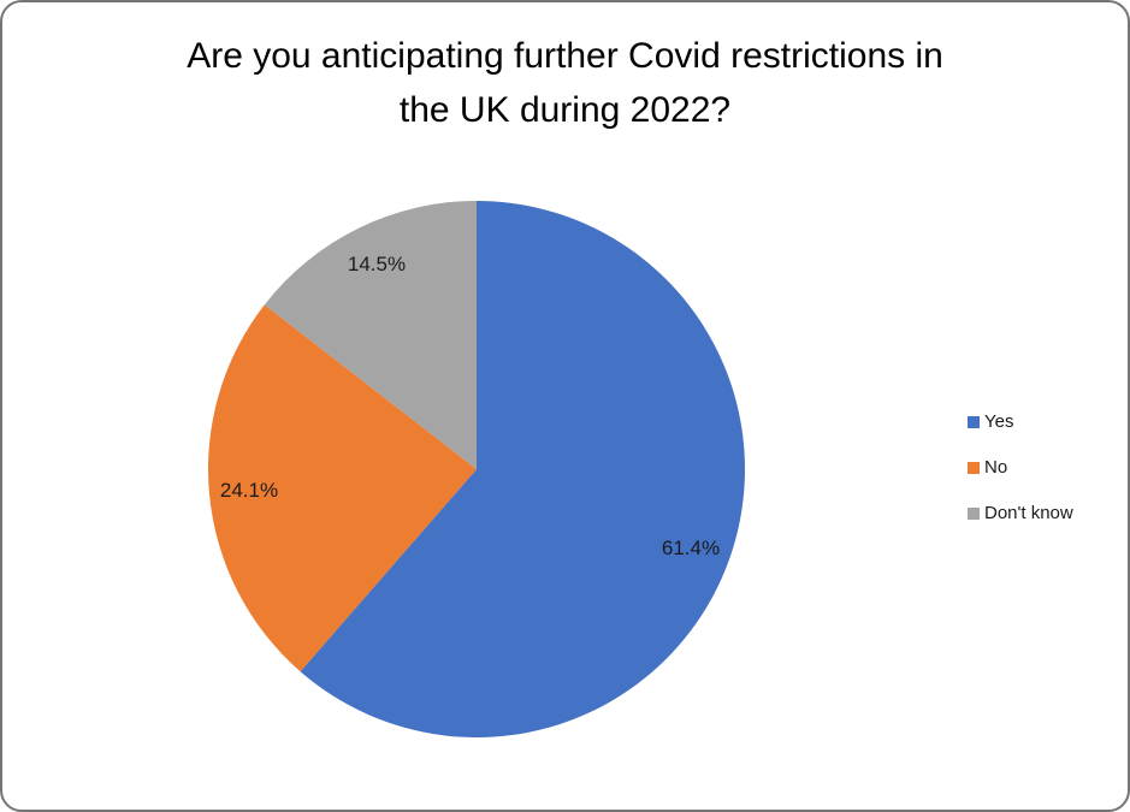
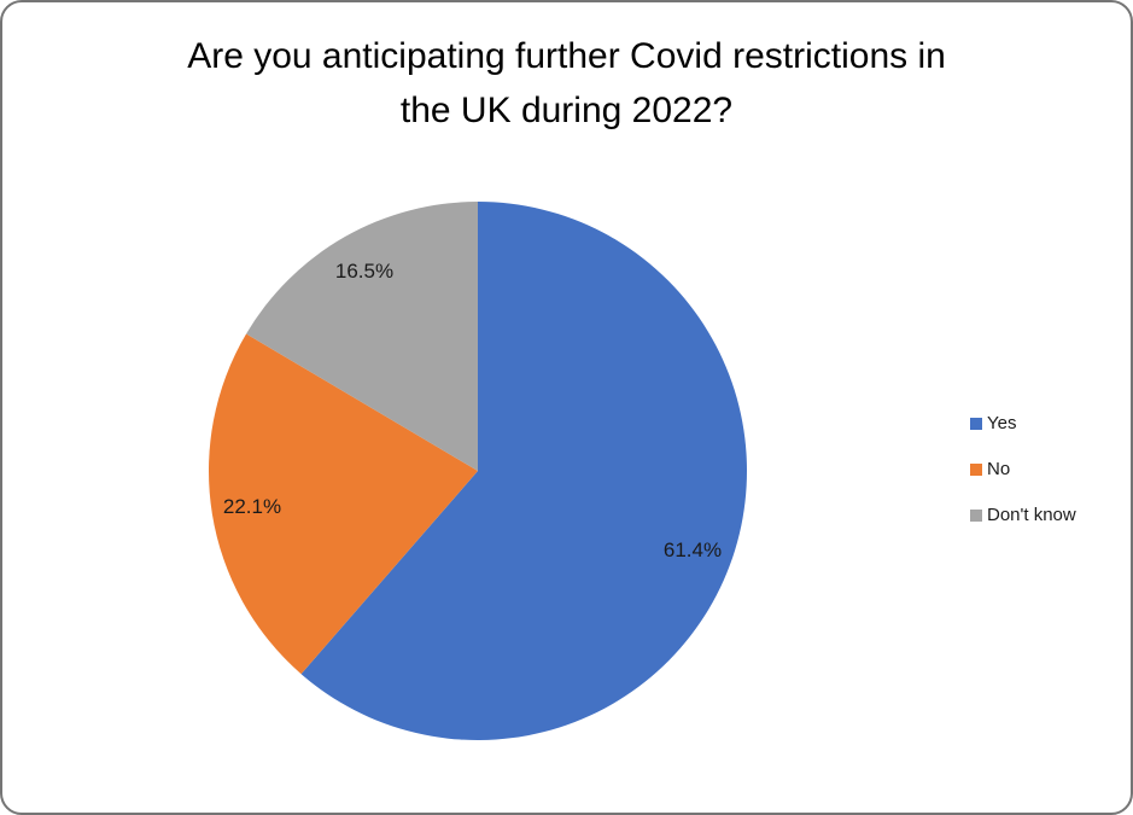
No: 24.1% -> 22.1%
Don't know: 14.5% -> 16.5%
